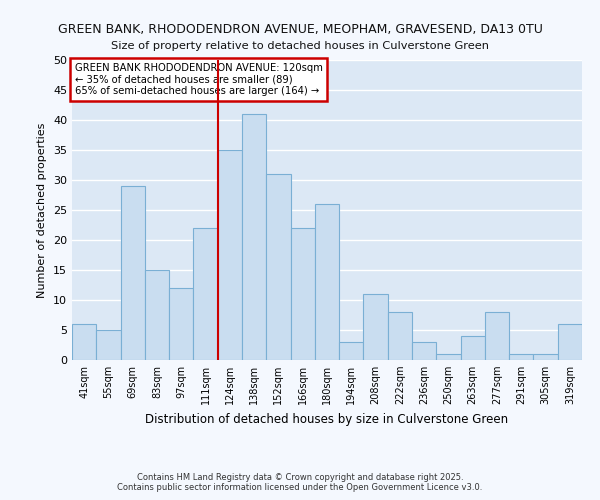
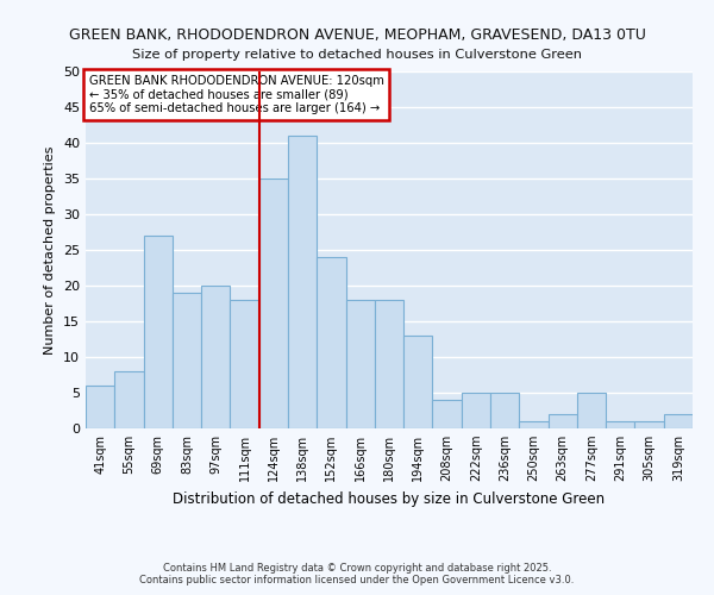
55sqm: 5 -> 8
69sqm: 29 -> 27
83sqm: 15 -> 19
97sqm: 12 -> 20
111sqm: 22 -> 18
152sqm: 31 -> 24
166sqm: 22 -> 18
180sqm: 26 -> 18
194sqm: 3 -> 13
208sqm: 11 -> 4
222sqm: 8 -> 5
236sqm: 3 -> 5
263sqm: 4 -> 2
277sqm: 8 -> 5
319sqm: 6 -> 2
